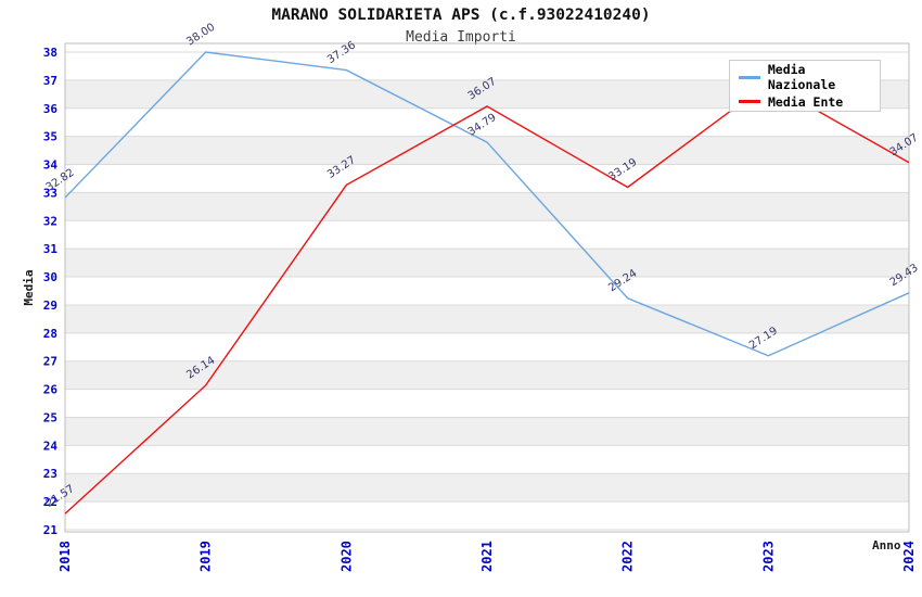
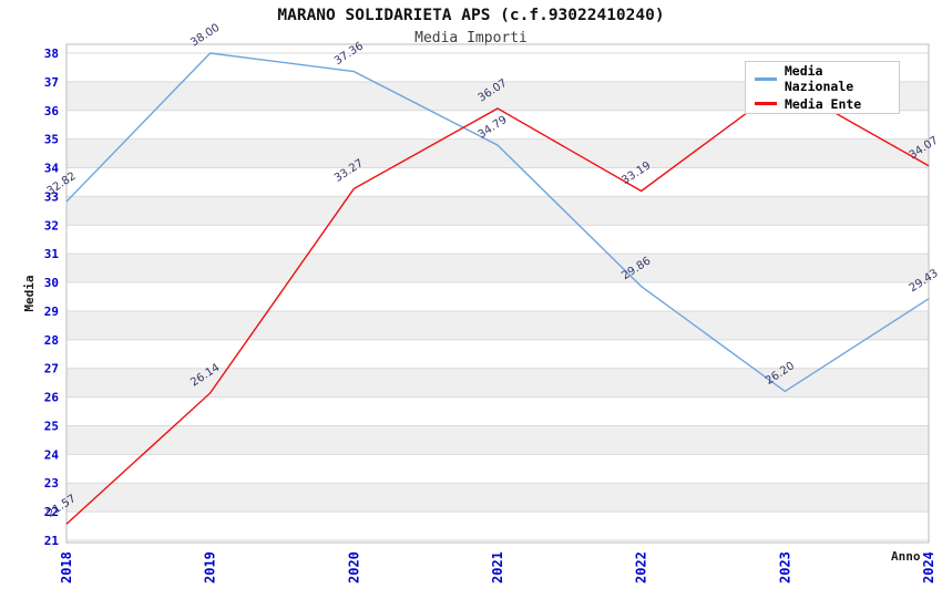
Media Nazionale/2022: 29.24 -> 29.86
Media Nazionale/2023: 27.19 -> 26.20
